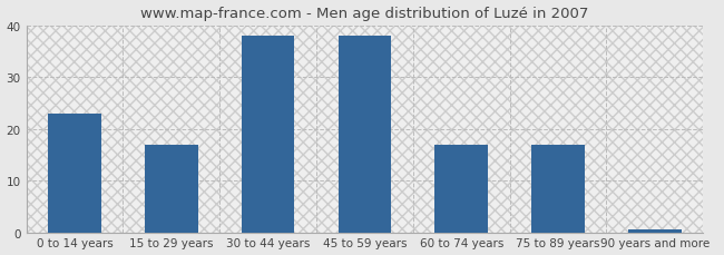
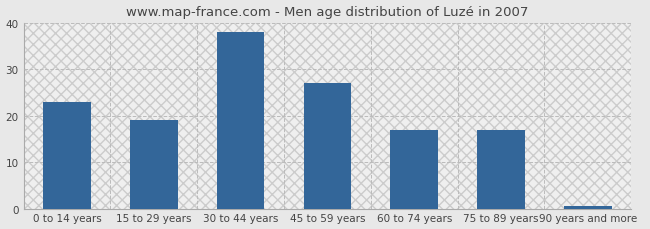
15 to 29 years: 17.0 -> 19.0
45 to 59 years: 38.0 -> 27.0
